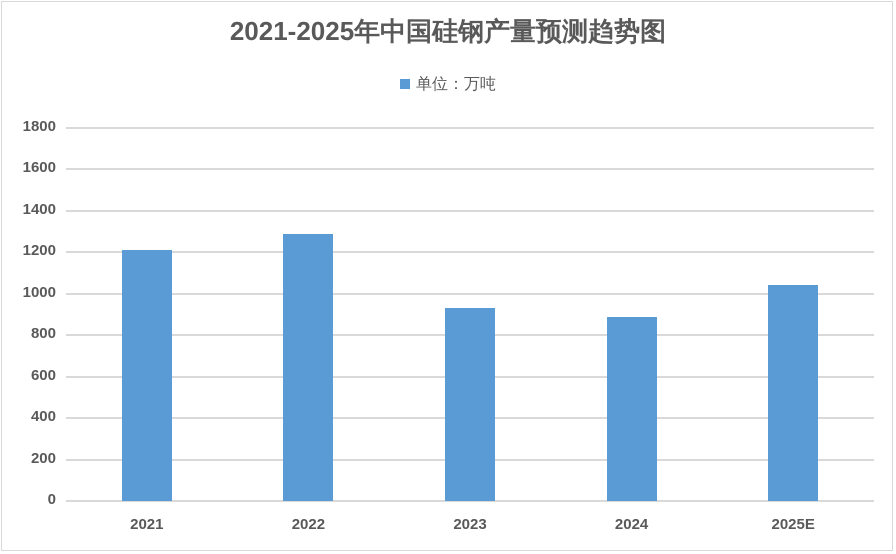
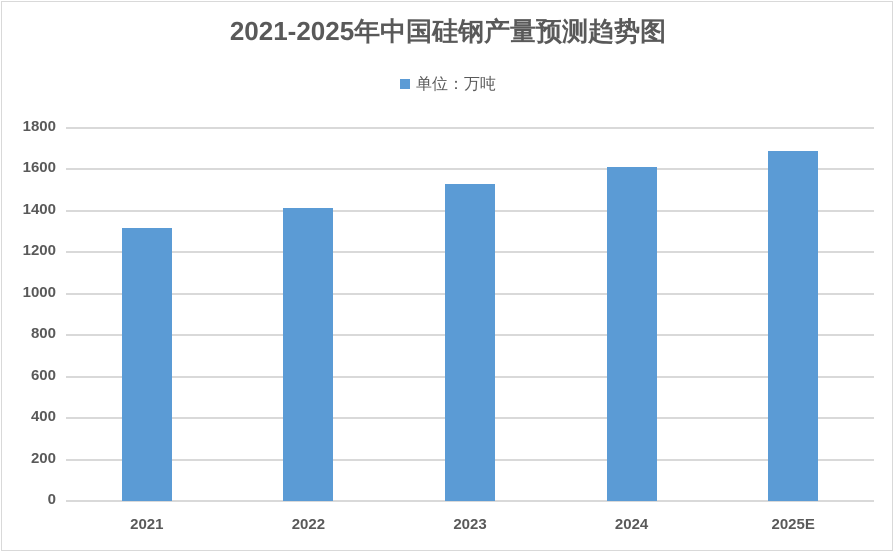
2021: 1210 -> 1320
2022: 1290 -> 1410
2023: 930 -> 1530
2024: 890 -> 1610
2025E: 1040 -> 1690
